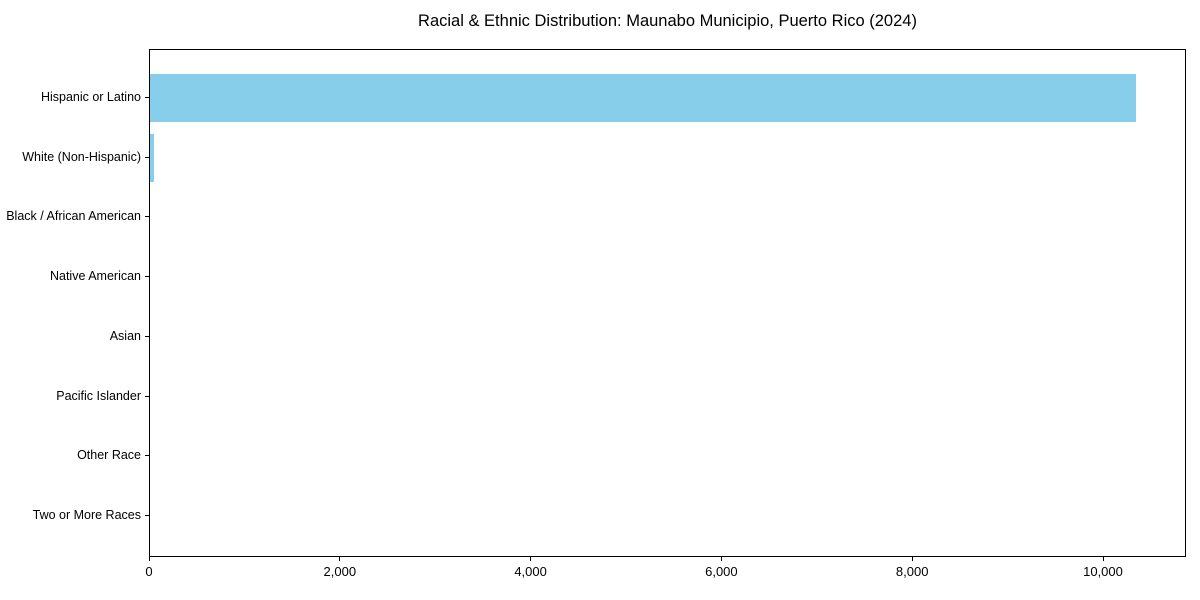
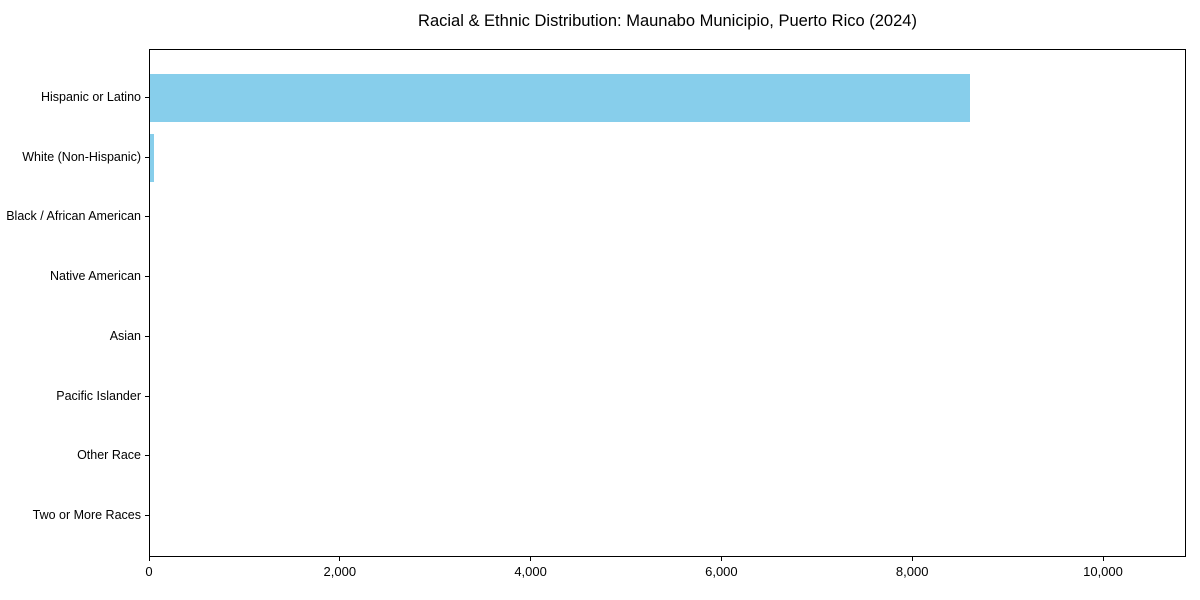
Hispanic or Latino: 10300 -> 8600
